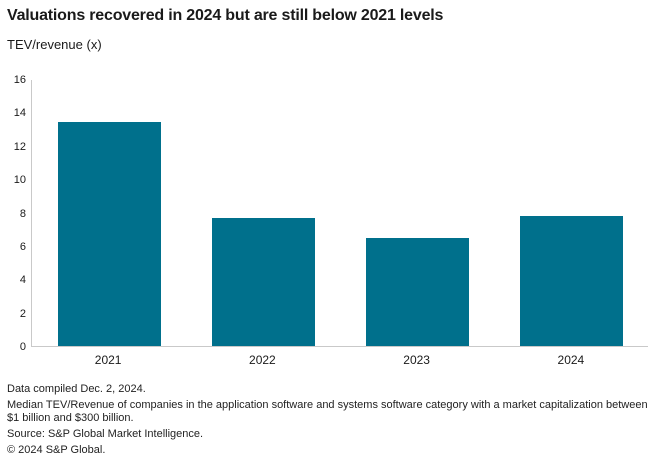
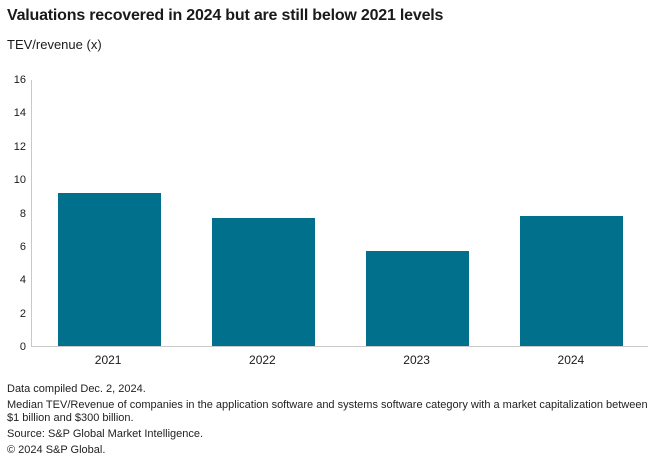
2021: 13.5 -> 9.2
2023: 6.5 -> 5.7
